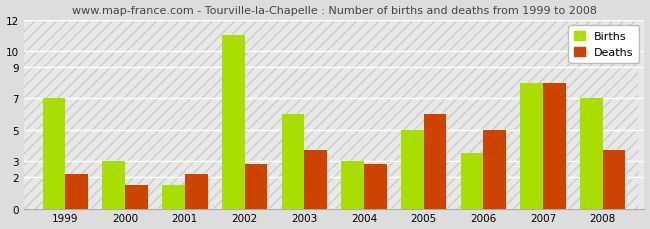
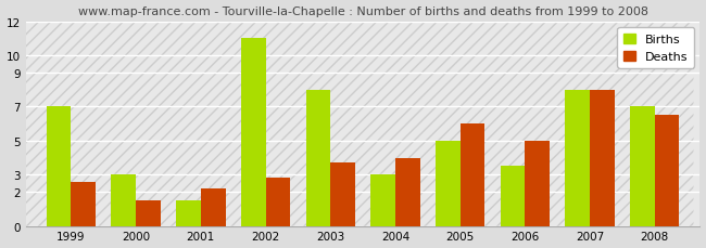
Deaths/1999: 2.2 -> 2.6
Births/2003: 6.0 -> 8.0
Deaths/2004: 2.8 -> 4.0
Deaths/2008: 3.7 -> 6.5
